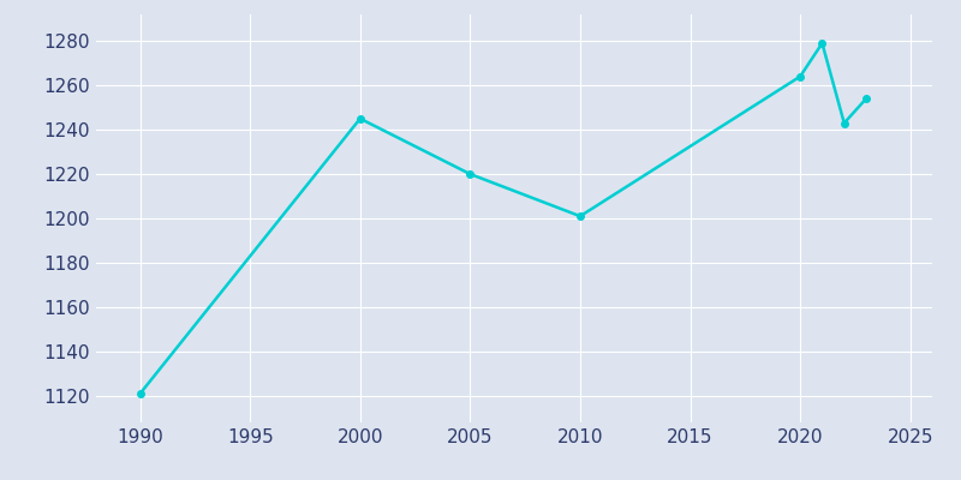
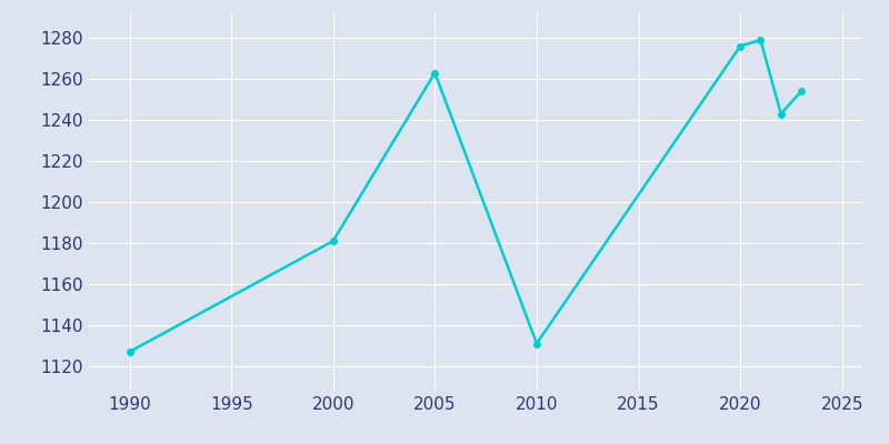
1990: 1121 -> 1127
2000: 1245 -> 1181
2005: 1220 -> 1263
2010: 1201 -> 1131
2020: 1264 -> 1276
